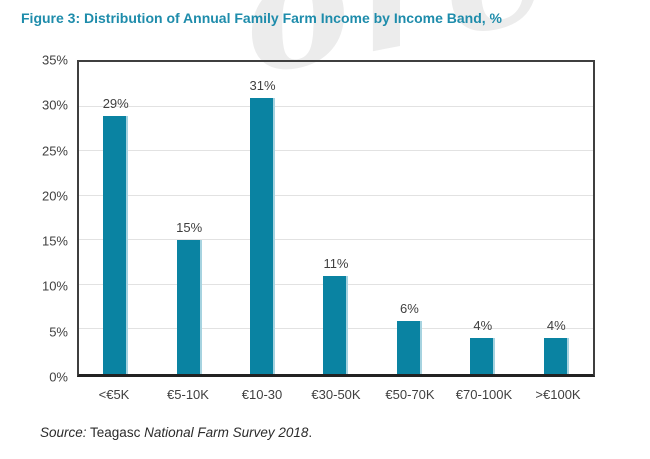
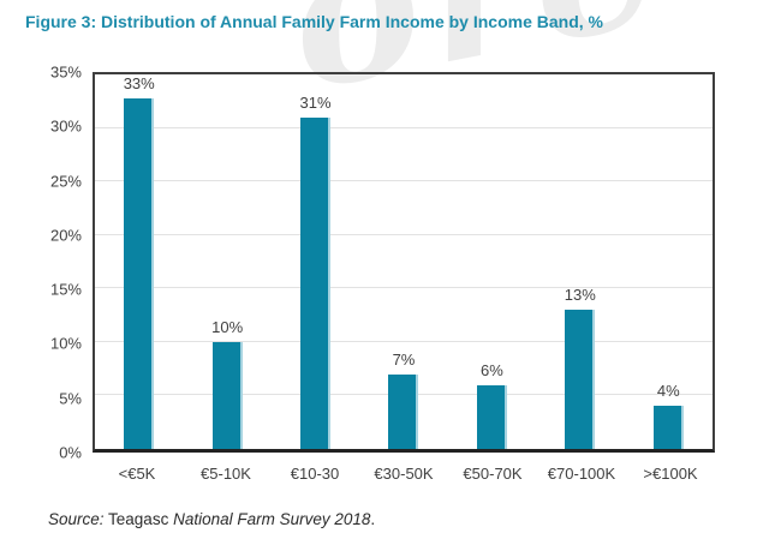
<€5K: 29% -> 33%
€5-10K: 15% -> 10%
€30-50K: 11% -> 7%
€70-100K: 4% -> 13%
